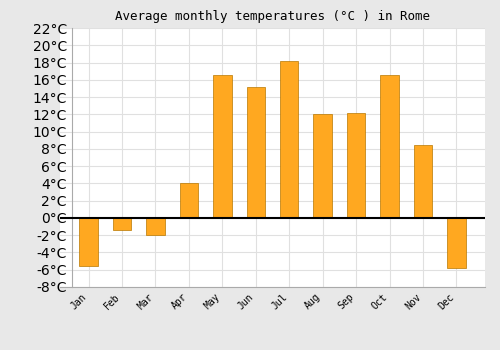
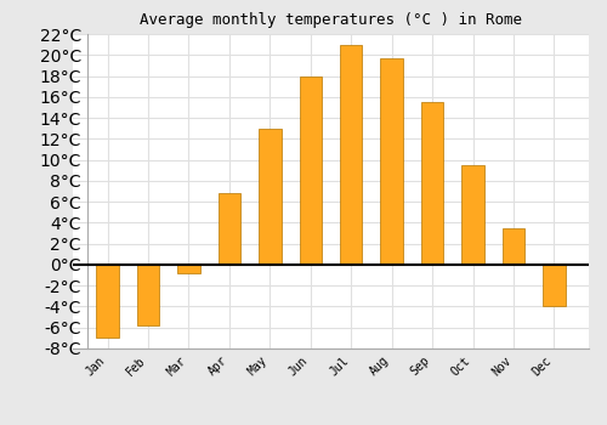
Jan: -5.6°C -> -7.0°C
Feb: -1.4°C -> -5.8°C
Mar: -2.0°C -> -0.8°C
Apr: 4.0°C -> 6.8°C
May: 16.6°C -> 13.0°C
Jun: 15.2°C -> 18.0°C
Jul: 18.2°C -> 21.0°C
Aug: 12.0°C -> 19.7°C
Sep: 12.2°C -> 15.5°C
Oct: 16.6°C -> 9.5°C
Nov: 8.4°C -> 3.5°C
Dec: -5.8°C -> -4.0°C
